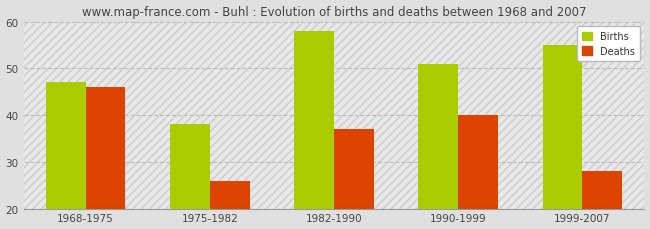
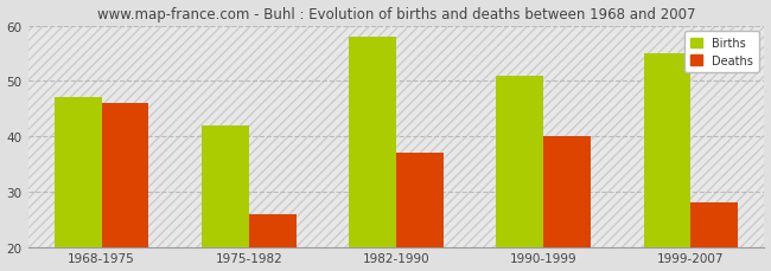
Births/1975-1982: 38 -> 42
